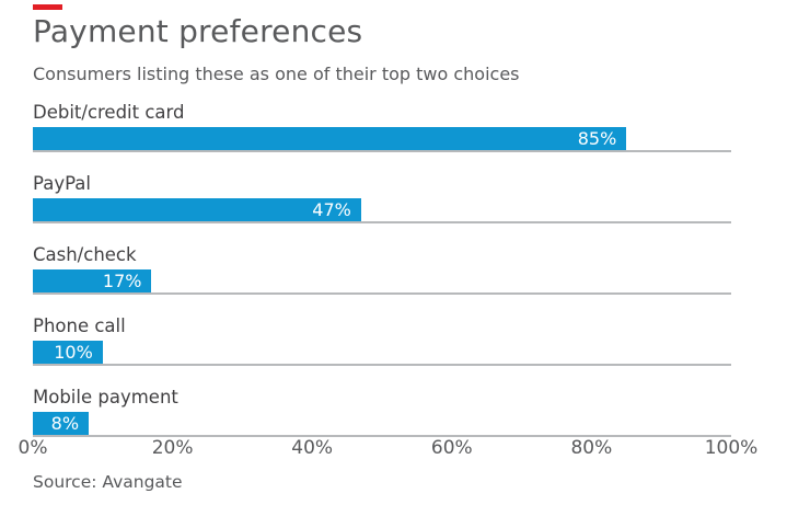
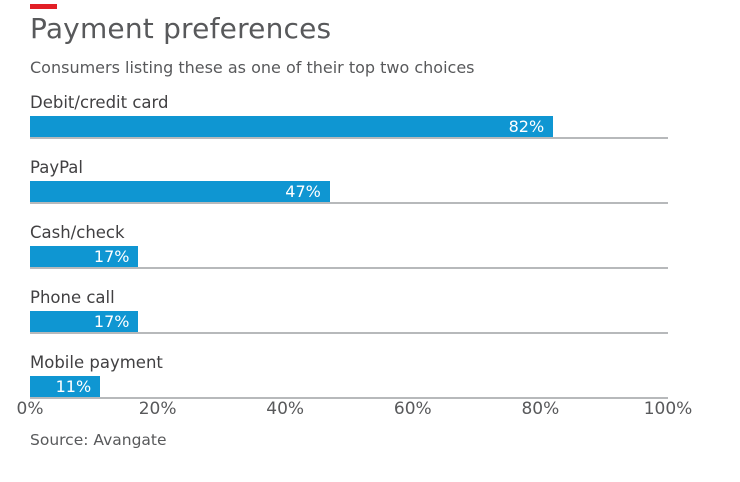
Debit/credit card: 85% -> 82%
Phone call: 10% -> 17%
Mobile payment: 8% -> 11%
